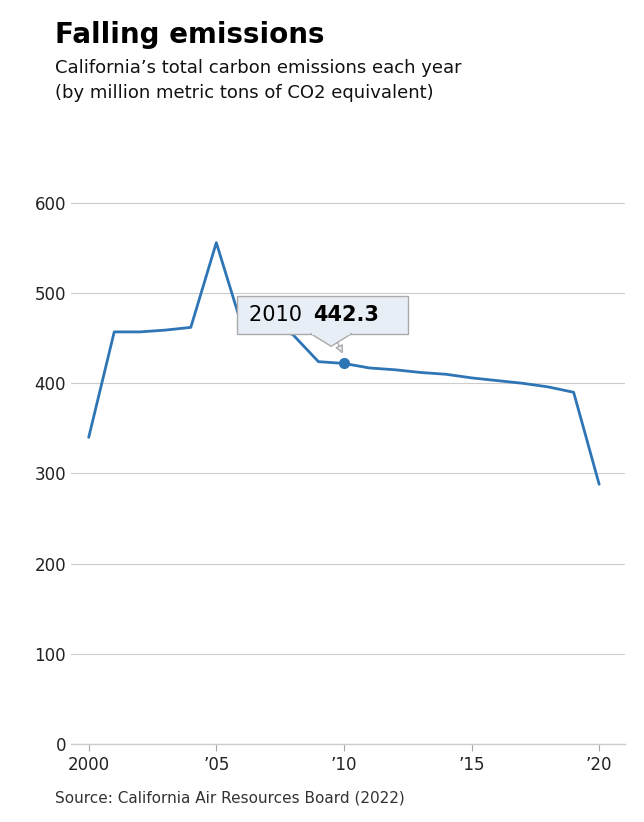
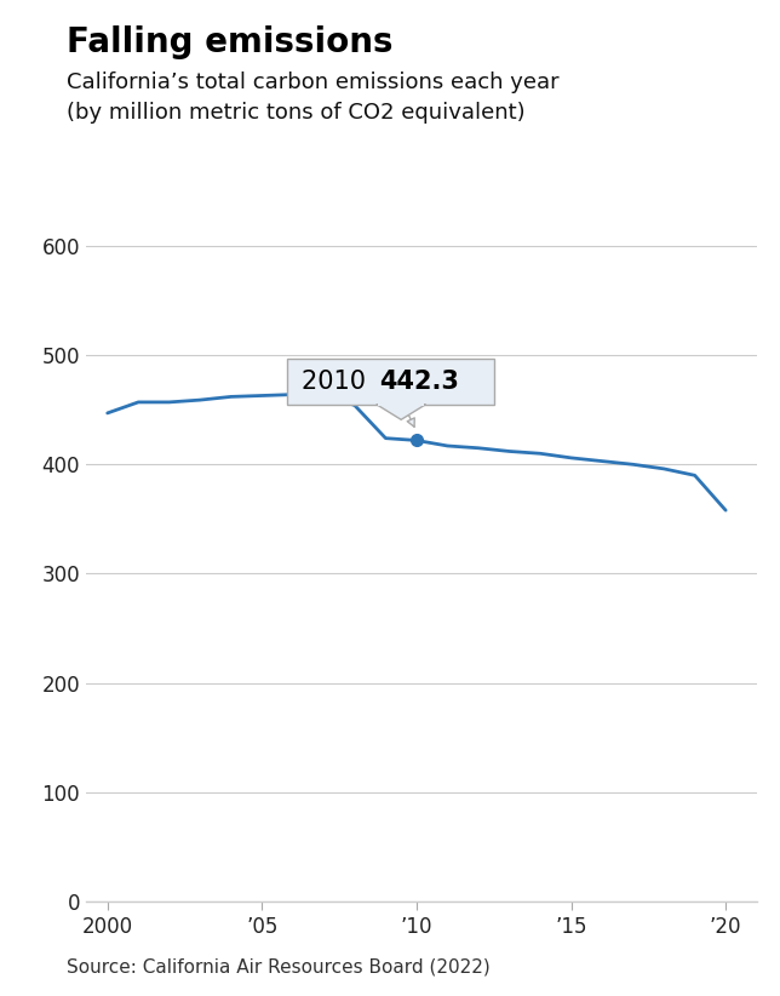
2000: 340 -> 447
’05: 556 -> 463
’20: 288 -> 358
